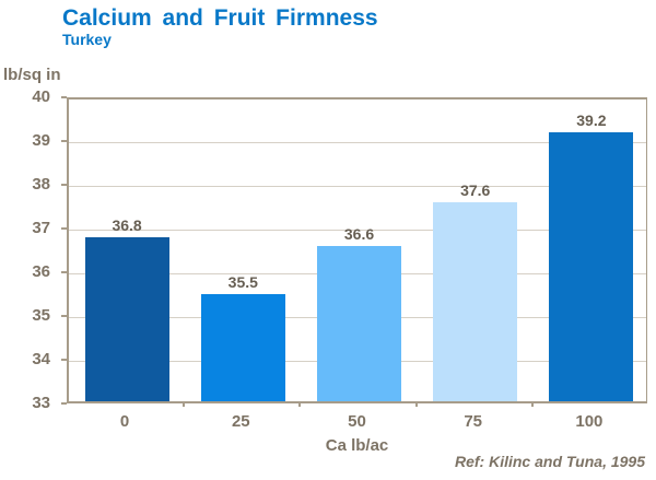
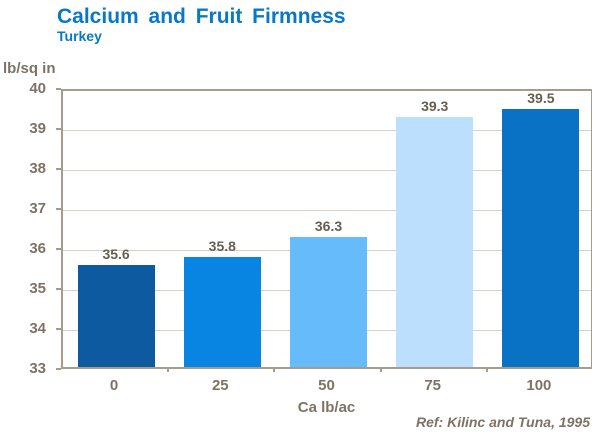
0: 36.8 -> 35.6
25: 35.5 -> 35.8
50: 36.6 -> 36.3
75: 37.6 -> 39.3
100: 39.2 -> 39.5
